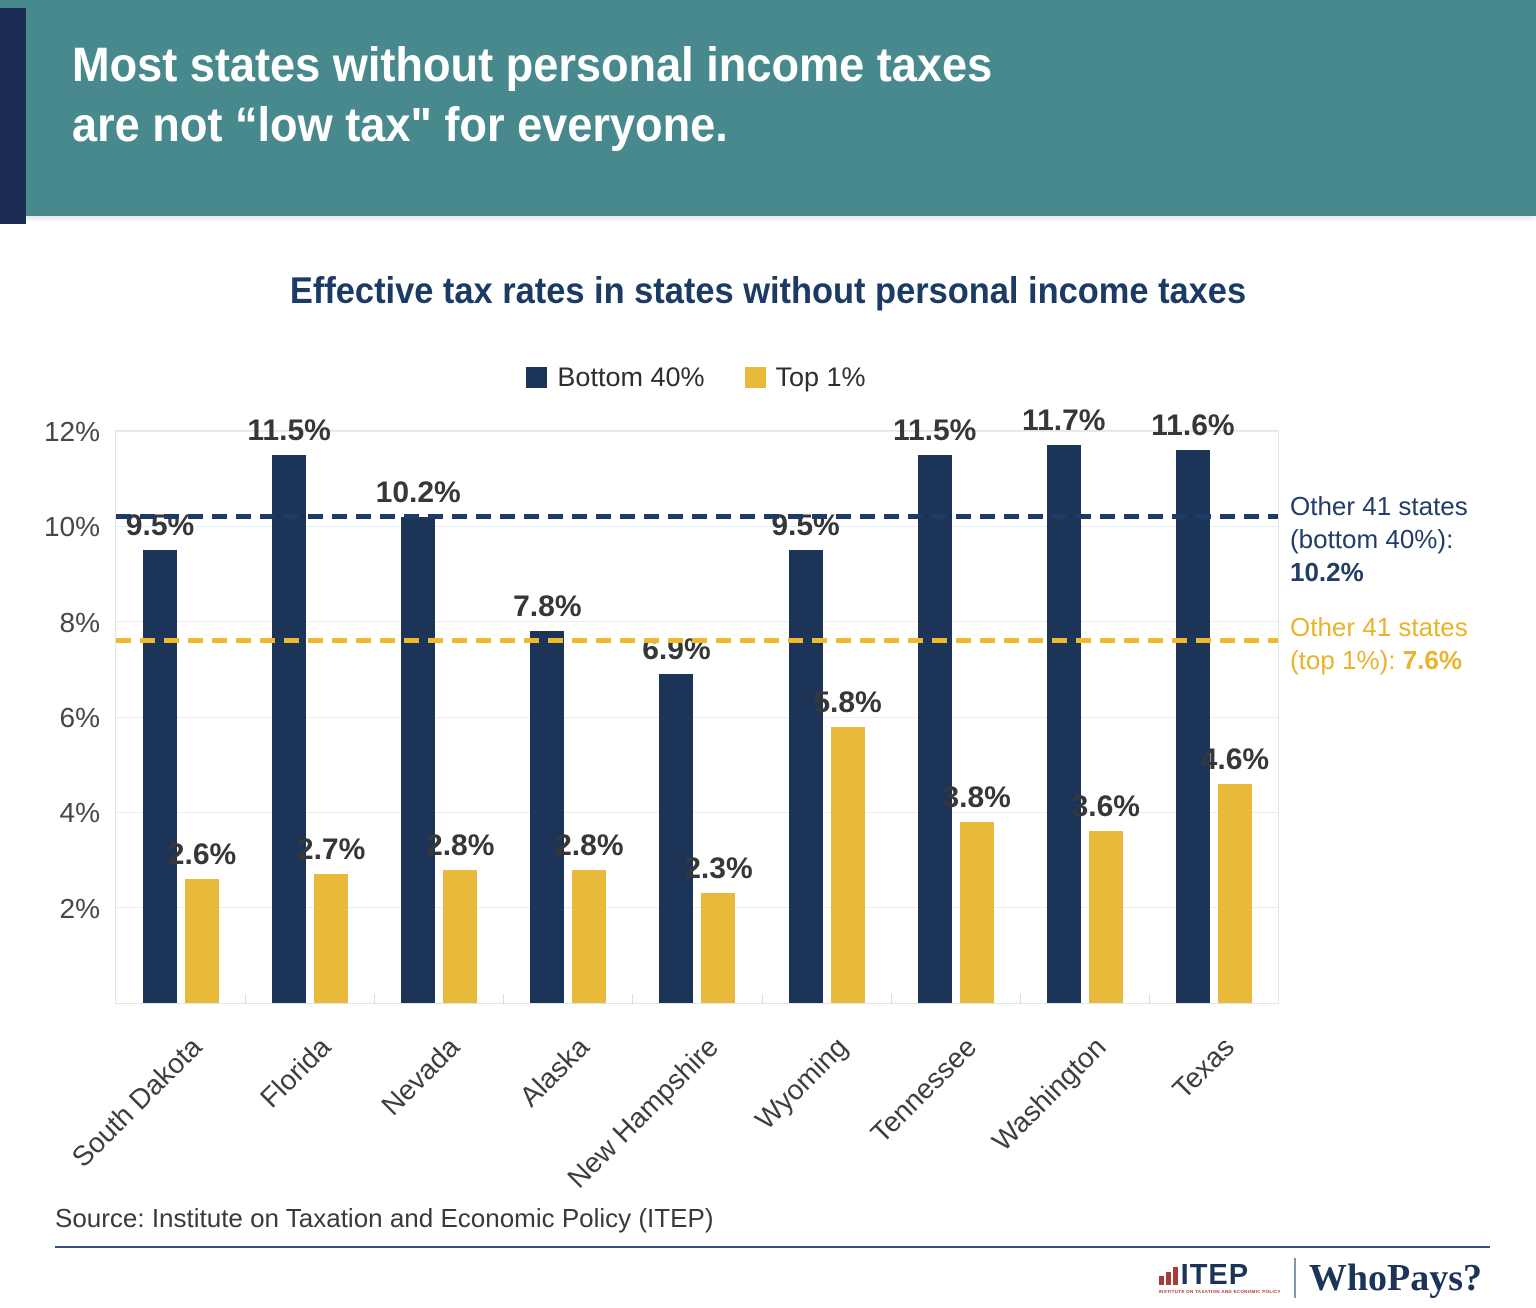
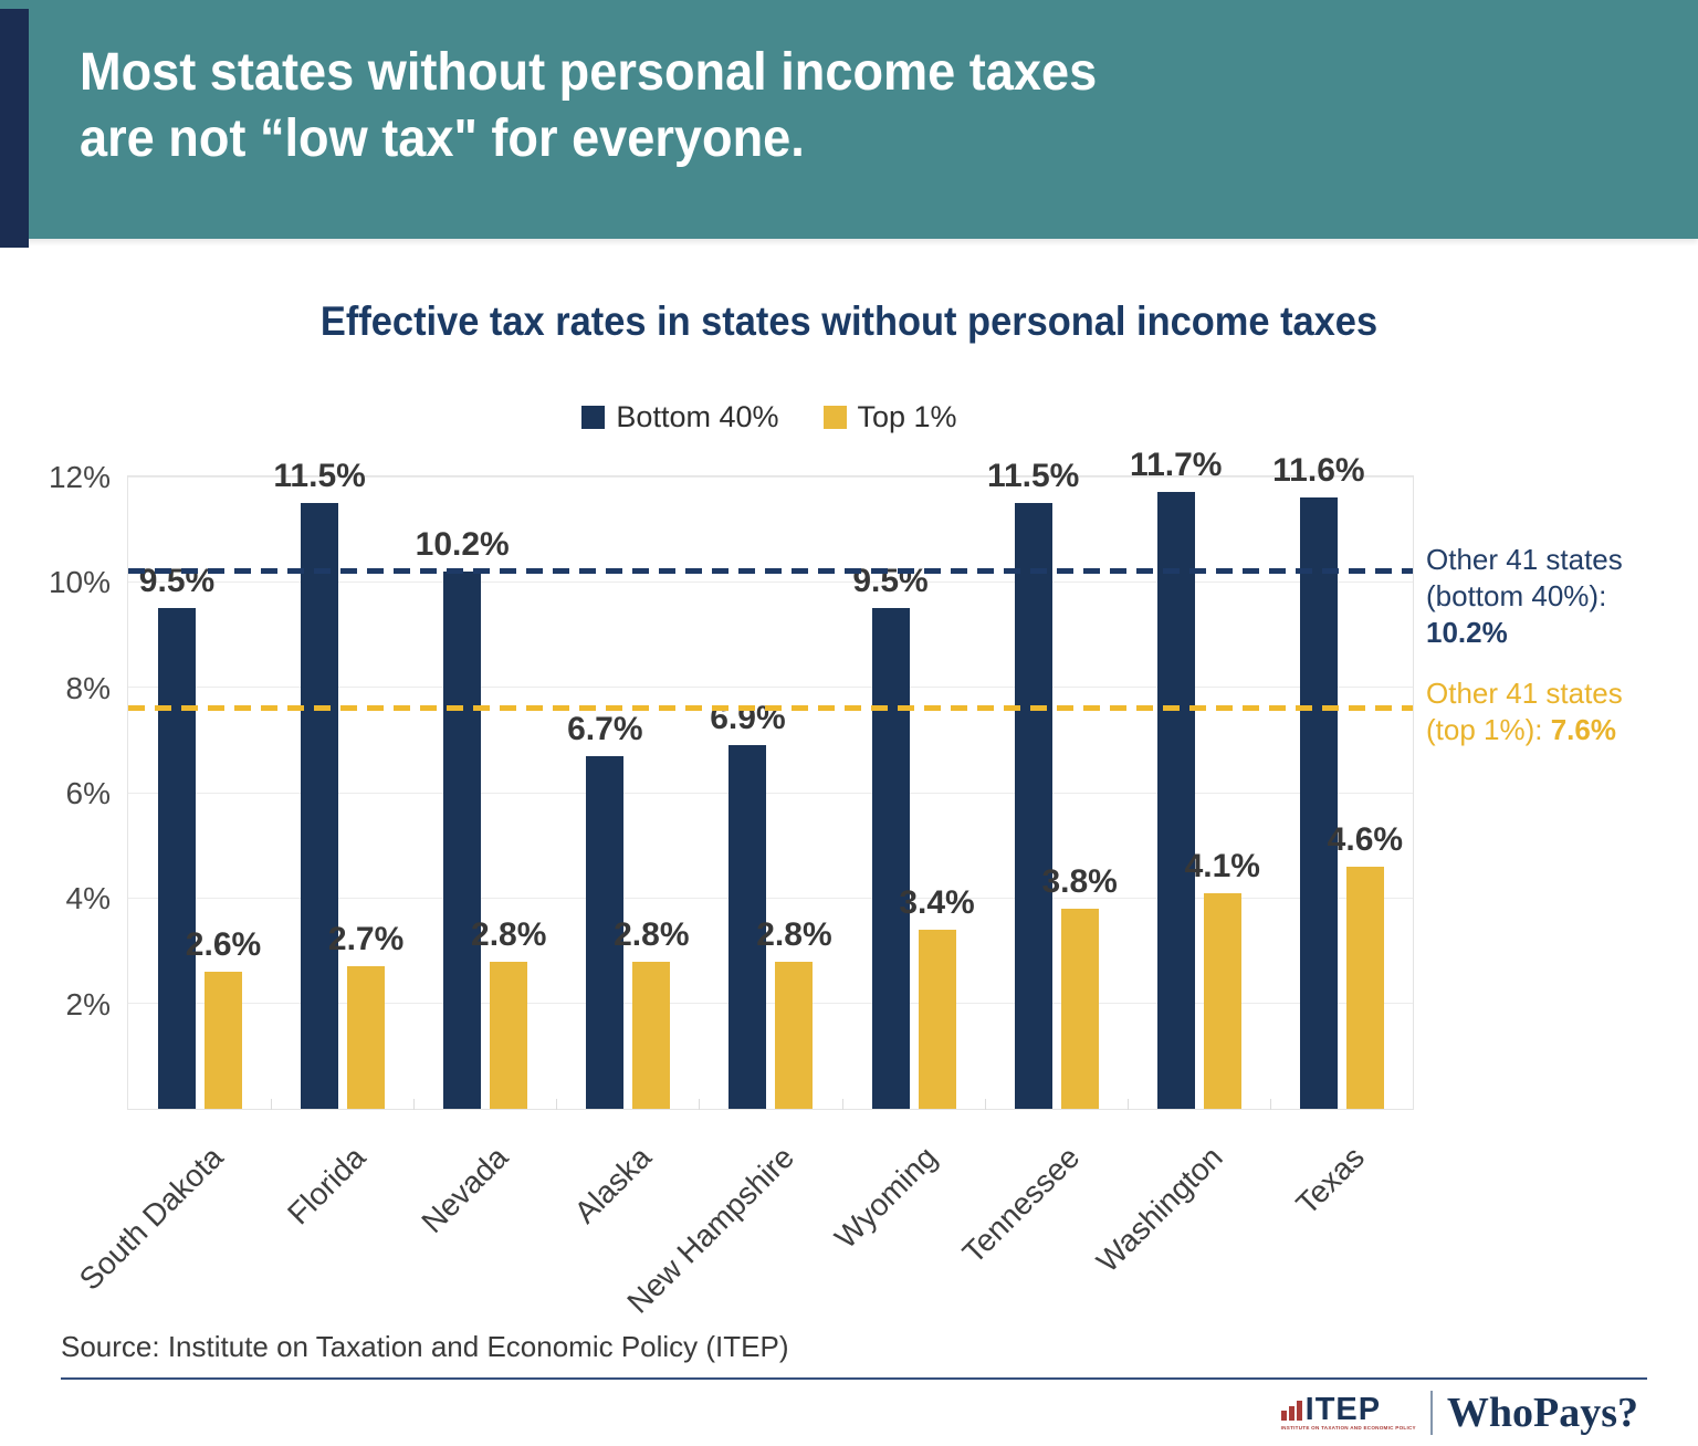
Bottom 40%/Alaska: 7.8% -> 6.7%
Top 1%/New Hampshire: 2.3% -> 2.8%
Top 1%/Wyoming: 5.8% -> 3.4%
Top 1%/Washington: 3.6% -> 4.1%
